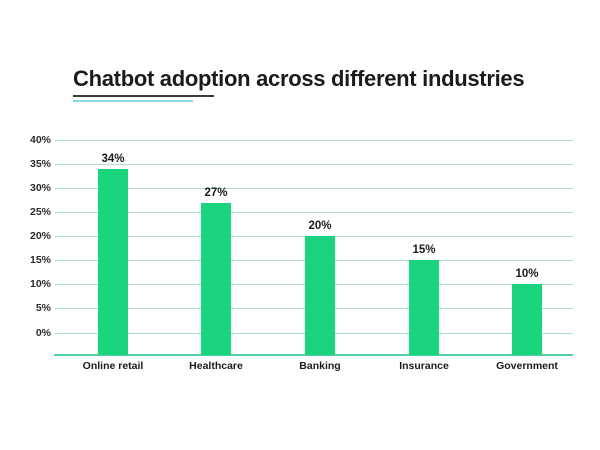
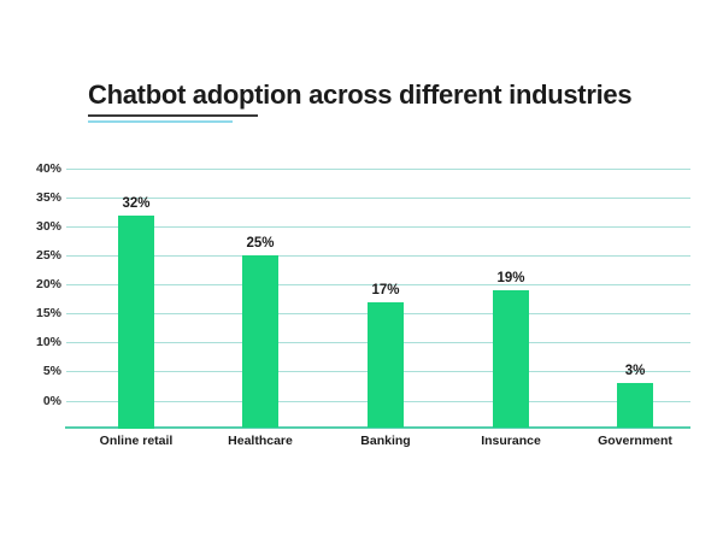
Online retail: 34% -> 32%
Healthcare: 27% -> 25%
Banking: 20% -> 17%
Insurance: 15% -> 19%
Government: 10% -> 3%
